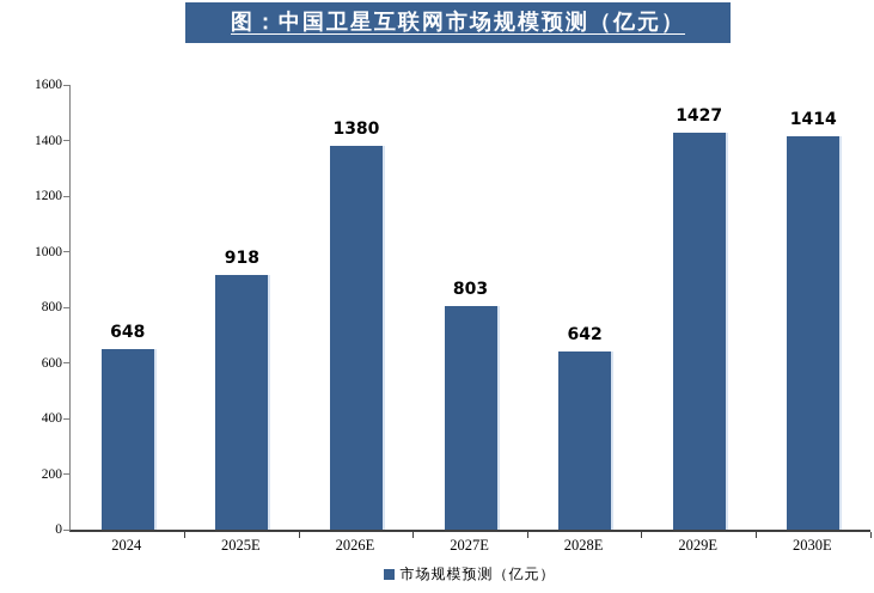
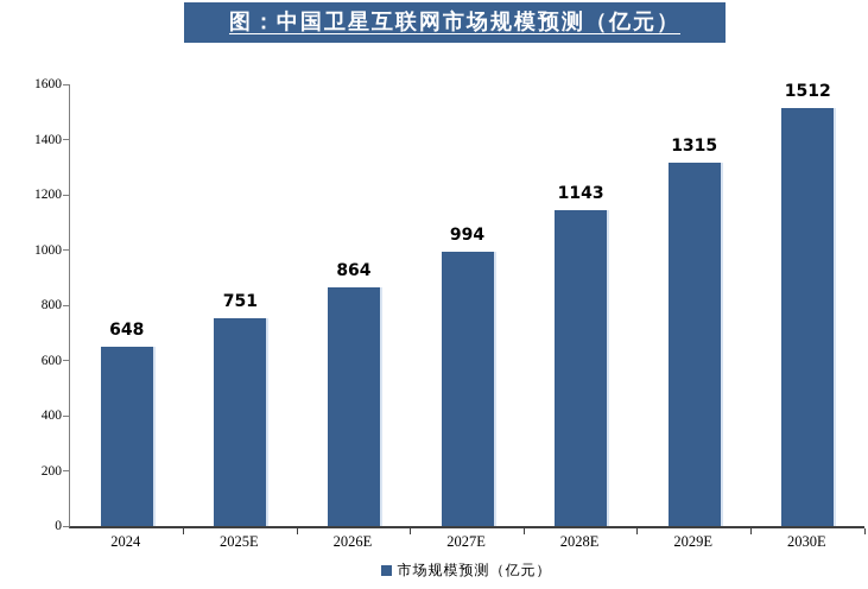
2025E: 918 -> 751
2026E: 1380 -> 864
2027E: 803 -> 994
2028E: 642 -> 1143
2029E: 1427 -> 1315
2030E: 1414 -> 1512
